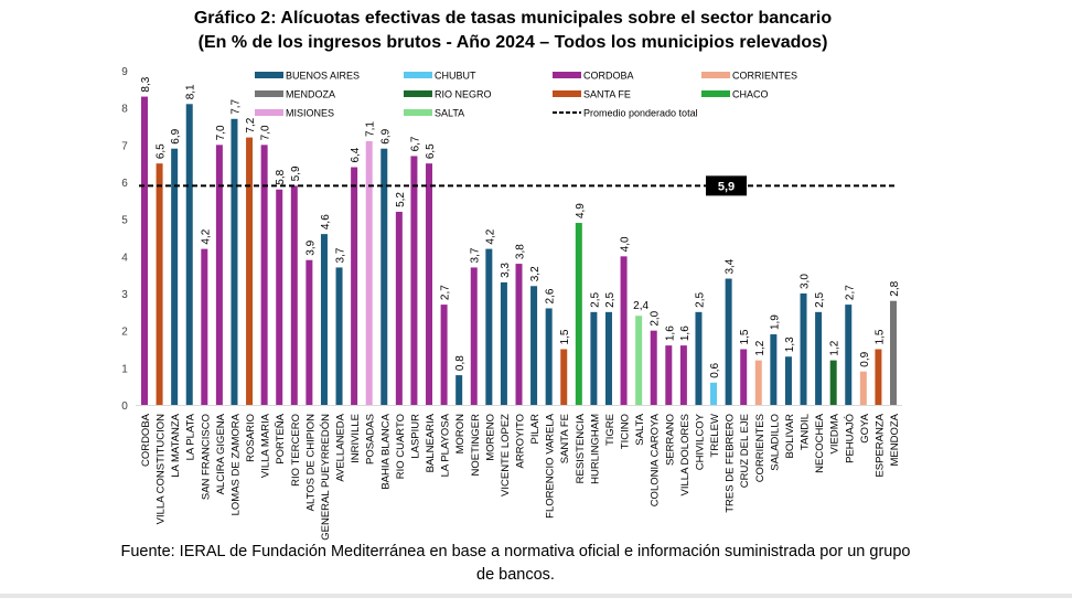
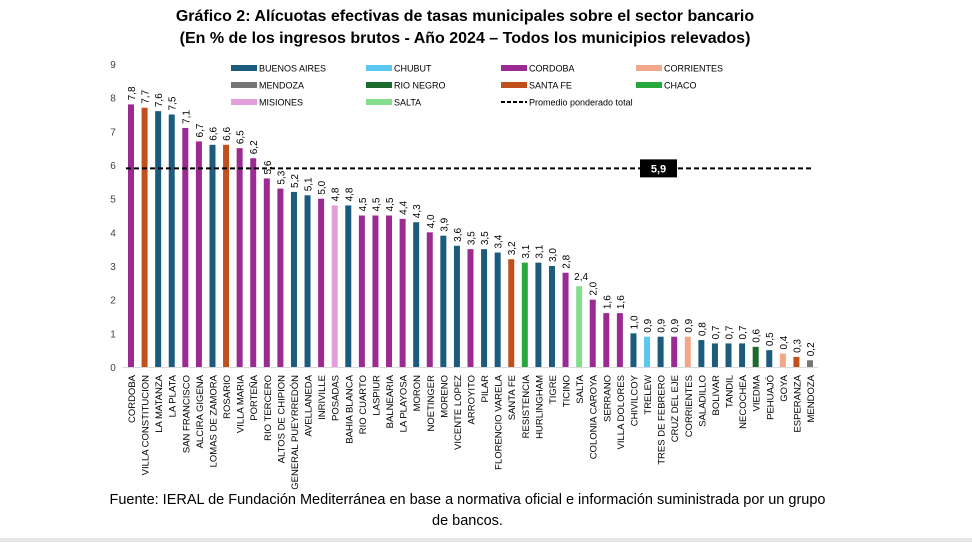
CORDOBA: 8,3 -> 7,8
VILLA CONSTITUCION: 6,5 -> 7,7
LA MATANZA: 6,9 -> 7,6
LA PLATA: 8,1 -> 7,5
SAN FRANCISCO: 4,2 -> 7,1
ALCIRA GIGENA: 7,0 -> 6,7
LOMAS DE ZAMORA: 7,7 -> 6,6
ROSARIO: 7,2 -> 6,6
VILLA MARIA: 7,0 -> 6,5
PORTEÑA: 5,8 -> 6,2
RIO TERCERO: 5,9 -> 5,6
ALTOS DE CHIPION: 3,9 -> 5,3
GENERAL PUEYRREDÓN: 4,6 -> 5,2
AVELLANEDA: 3,7 -> 5,1
INRIVILLE: 6,4 -> 5,0
POSADAS: 7,1 -> 4,8
BAHIA BLANCA: 6,9 -> 4,8
RIO CUARTO: 5,2 -> 4,5
LASPIUR: 6,7 -> 4,5
BALNEARIA: 6,5 -> 4,5
LA PLAYOSA: 2,7 -> 4,4
MORON: 0,8 -> 4,3
NOETINGER: 3,7 -> 4,0
MORENO: 4,2 -> 3,9
VICENTE LOPEZ: 3,3 -> 3,6
ARROYITO: 3,8 -> 3,5
PILAR: 3,2 -> 3,5
FLORENCIO VARELA: 2,6 -> 3,4
SANTA FE: 1,5 -> 3,2
RESISTENCIA: 4,9 -> 3,1
HURLINGHAM: 2,5 -> 3,1
TIGRE: 2,5 -> 3,0
TICINO: 4,0 -> 2,8
CHIVILCOY: 2,5 -> 1,0
TRELEW: 0,6 -> 0,9
TRES DE FEBRERO: 3,4 -> 0,9
CRUZ DEL EJE: 1,5 -> 0,9
CORRIENTES: 1,2 -> 0,9
SALADILLO: 1,9 -> 0,8
BOLIVAR: 1,3 -> 0,7
TANDIL: 3,0 -> 0,7
NECOCHEA: 2,5 -> 0,7
VIEDMA: 1,2 -> 0,6
PEHUAJÓ: 2,7 -> 0,5
GOYA: 0,9 -> 0,4
ESPERANZA: 1,5 -> 0,3
MENDOZA: 2,8 -> 0,2
